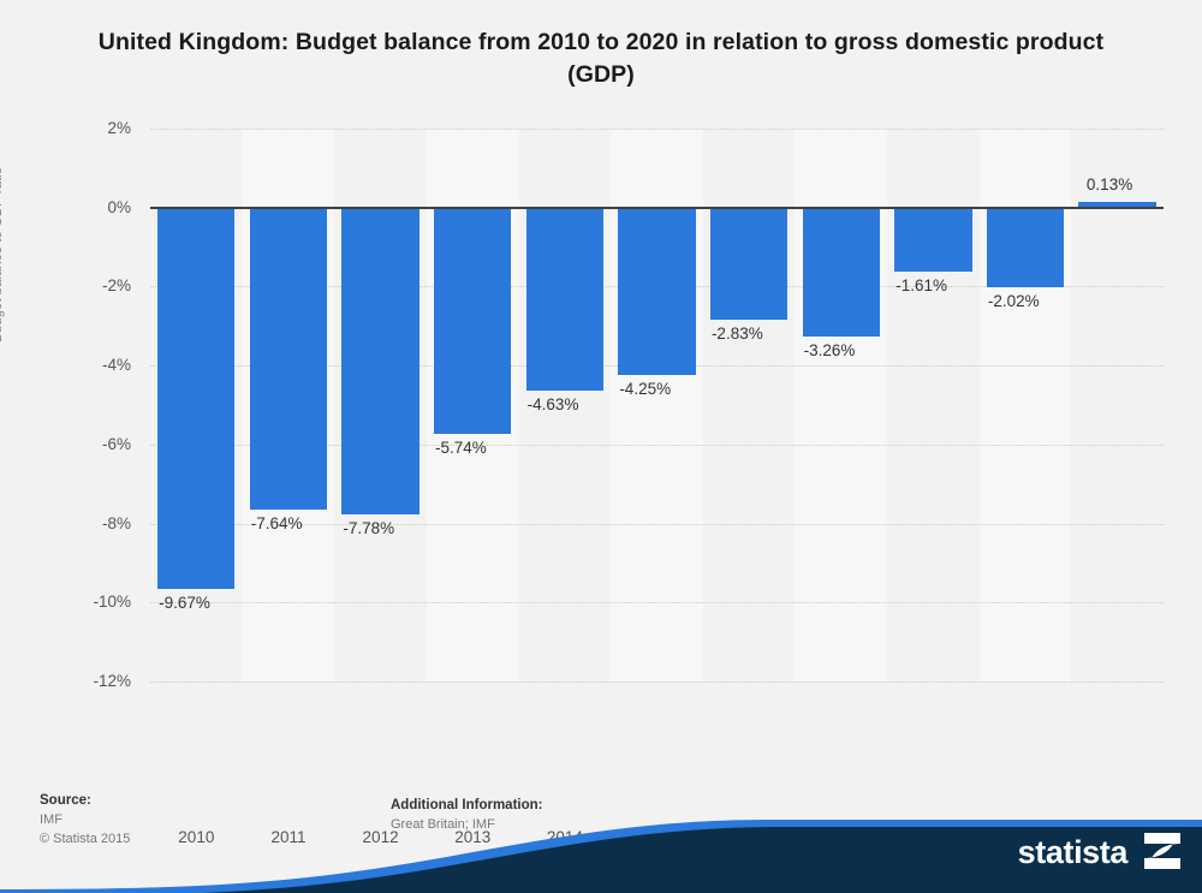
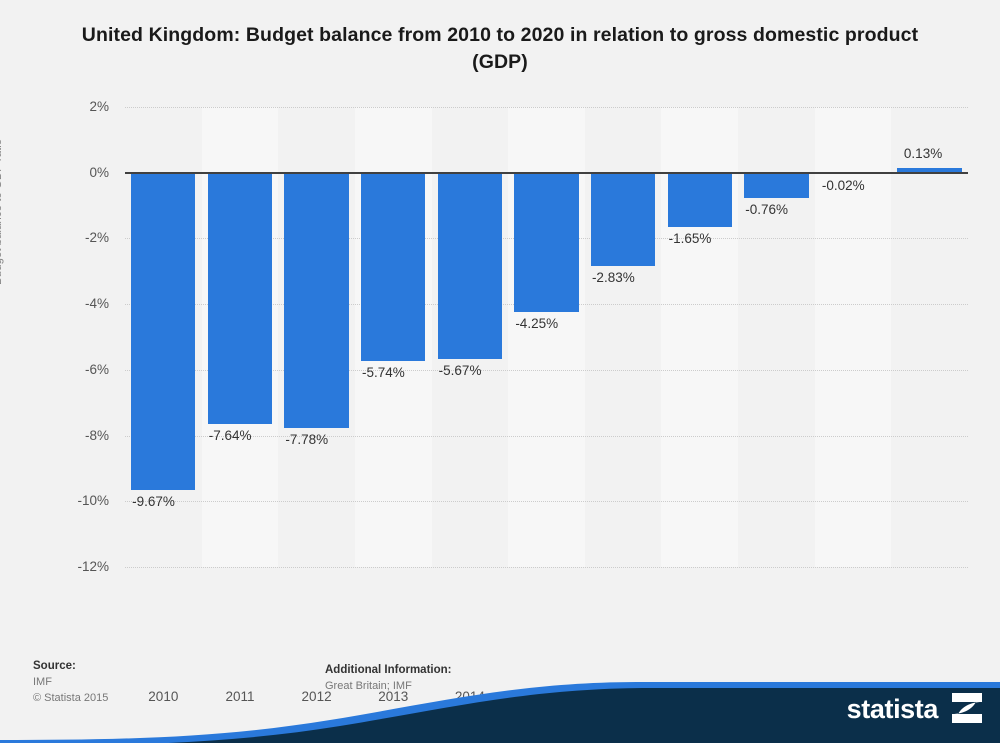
2014: -4.63% -> -5.67%
2017*: -3.26% -> -1.65%
2018*: -1.61% -> -0.76%
2019*: -2.02% -> -0.02%
